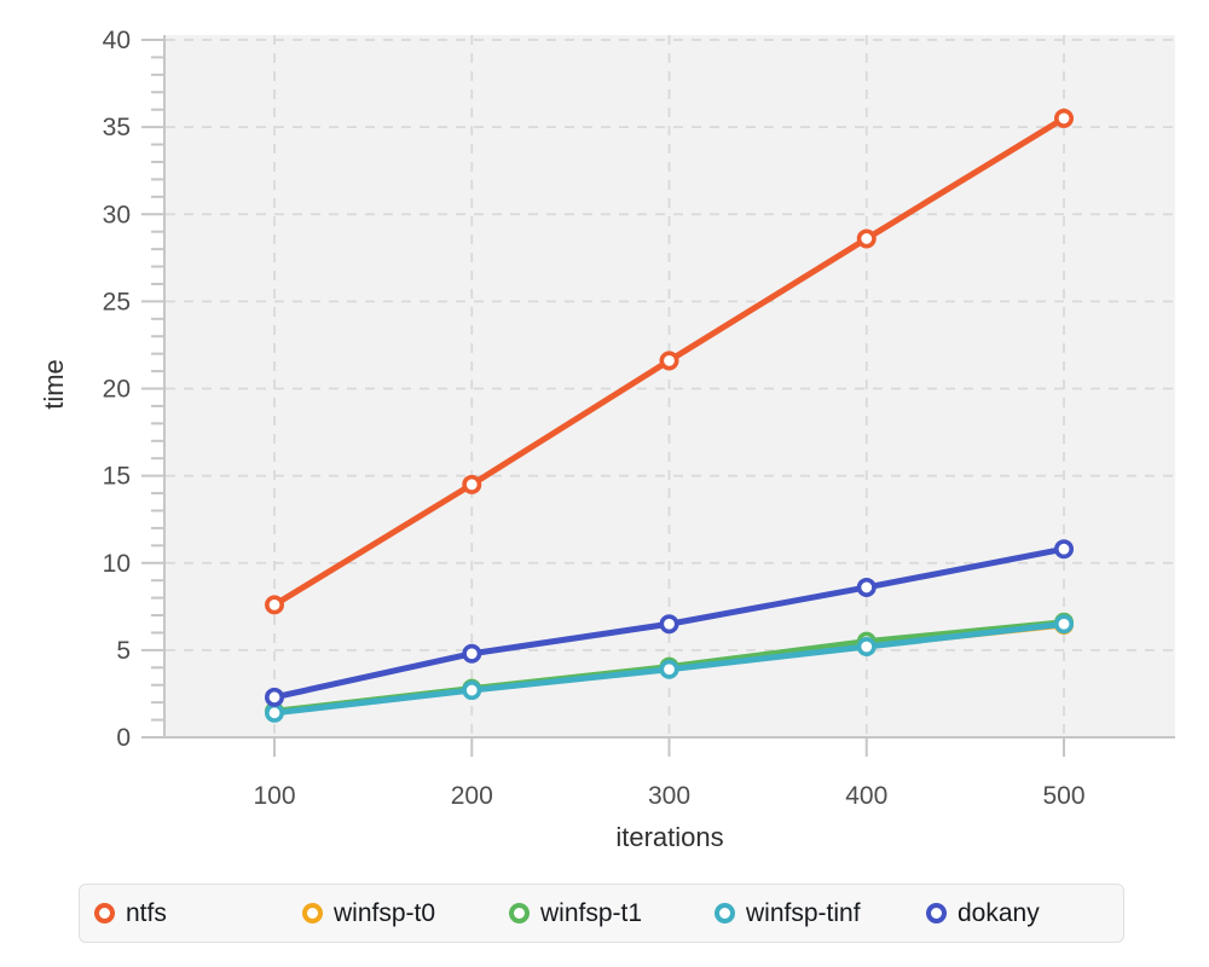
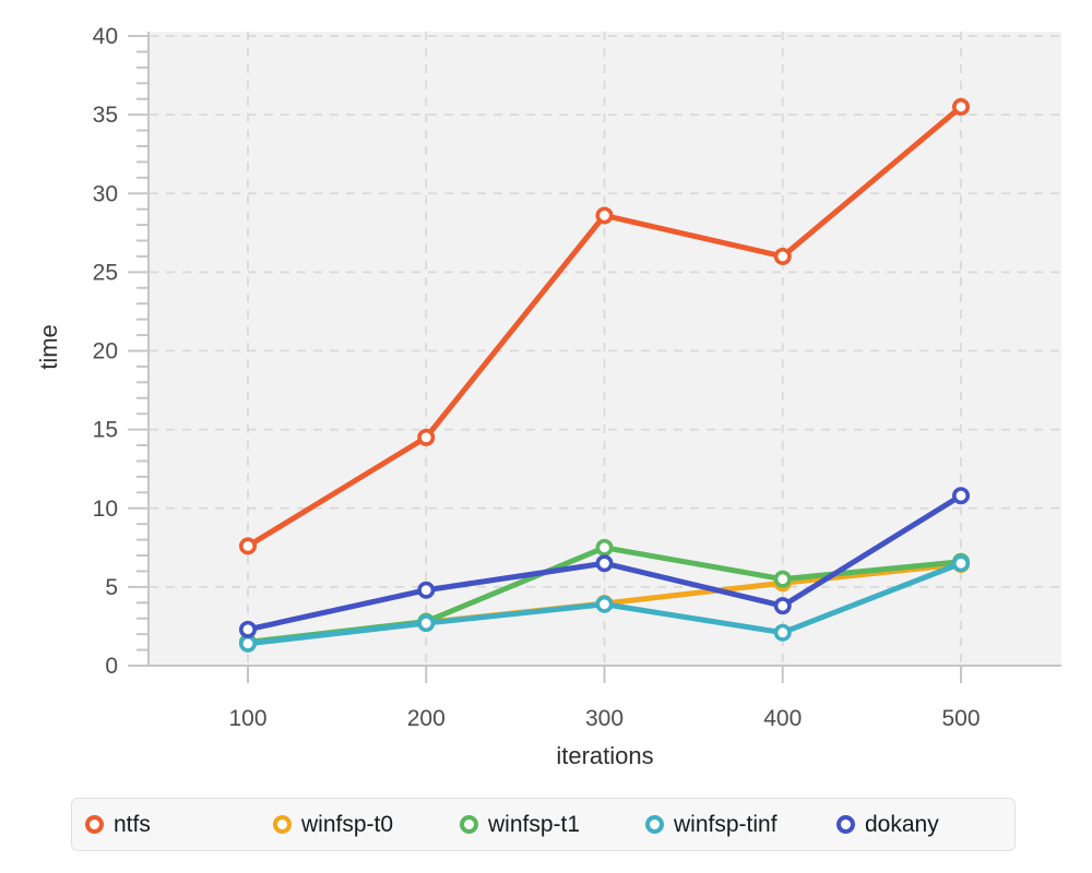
ntfs/300: 21.6 -> 28.6
winfsp-t1/300: 4.0 -> 7.5
ntfs/400: 28.6 -> 26.0
winfsp-tinf/400: 5.2 -> 2.1
dokany/400: 8.6 -> 3.8
